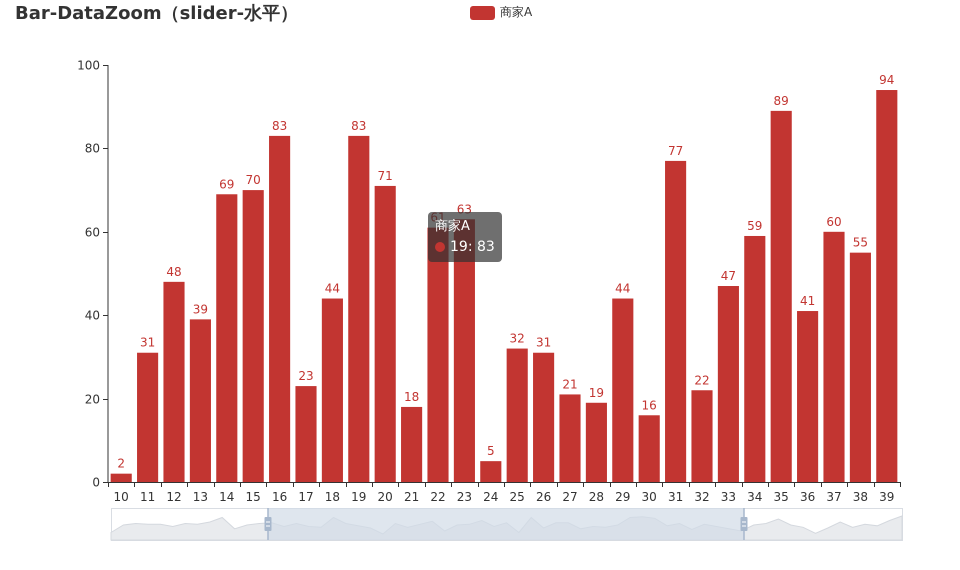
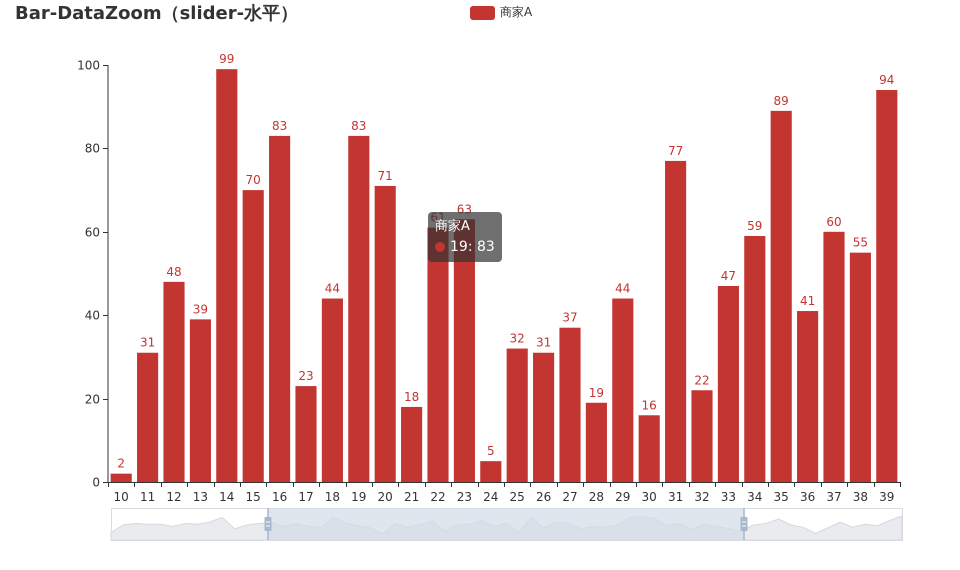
14: 69 -> 99
27: 21 -> 37
